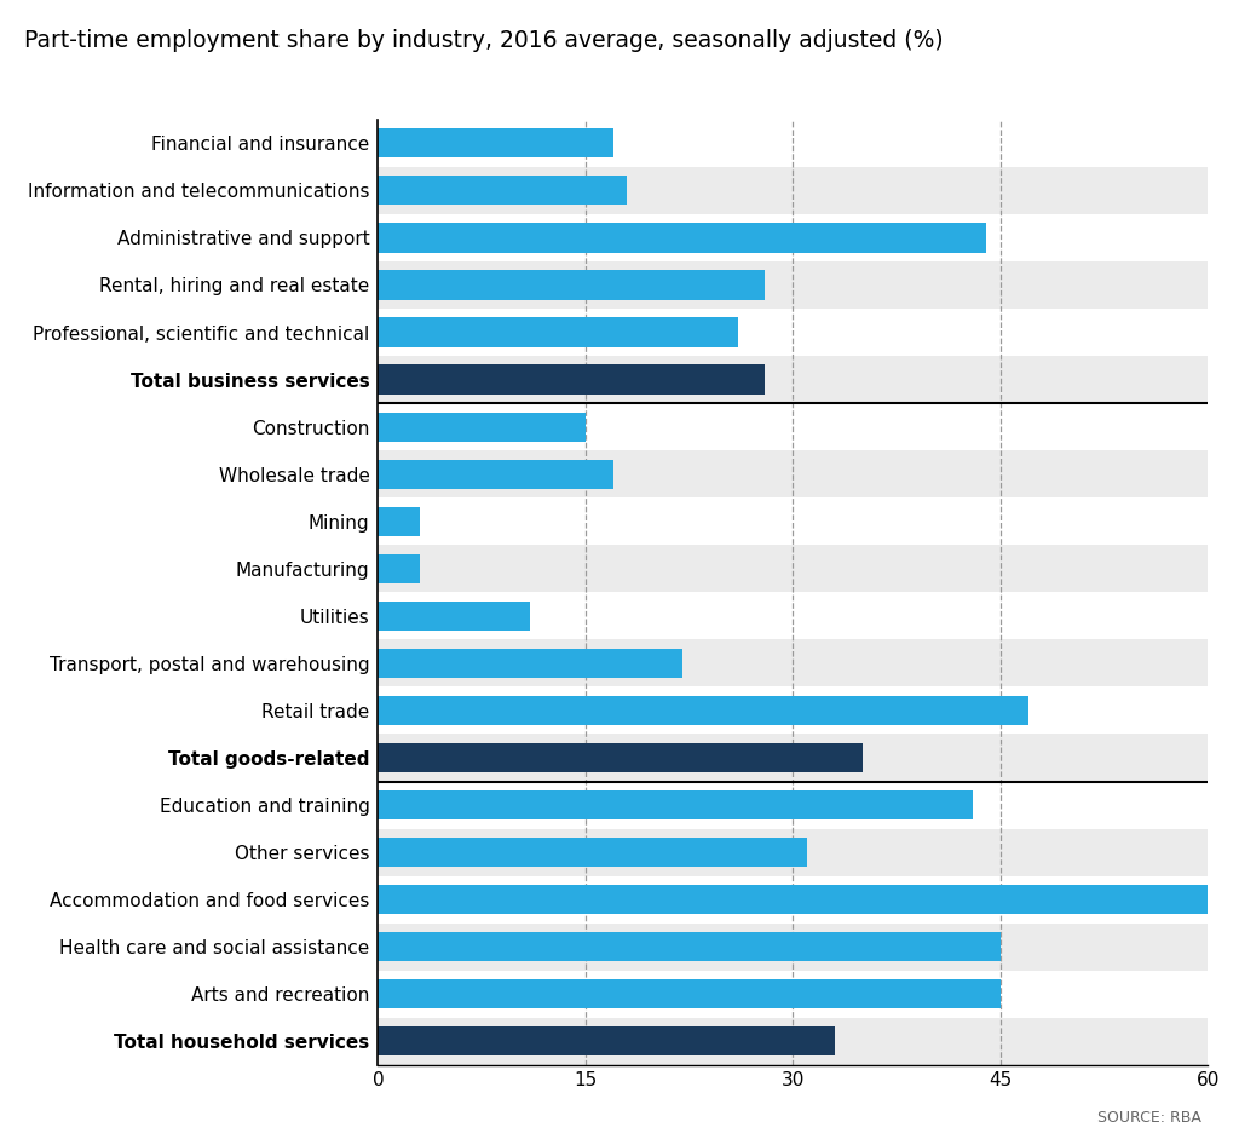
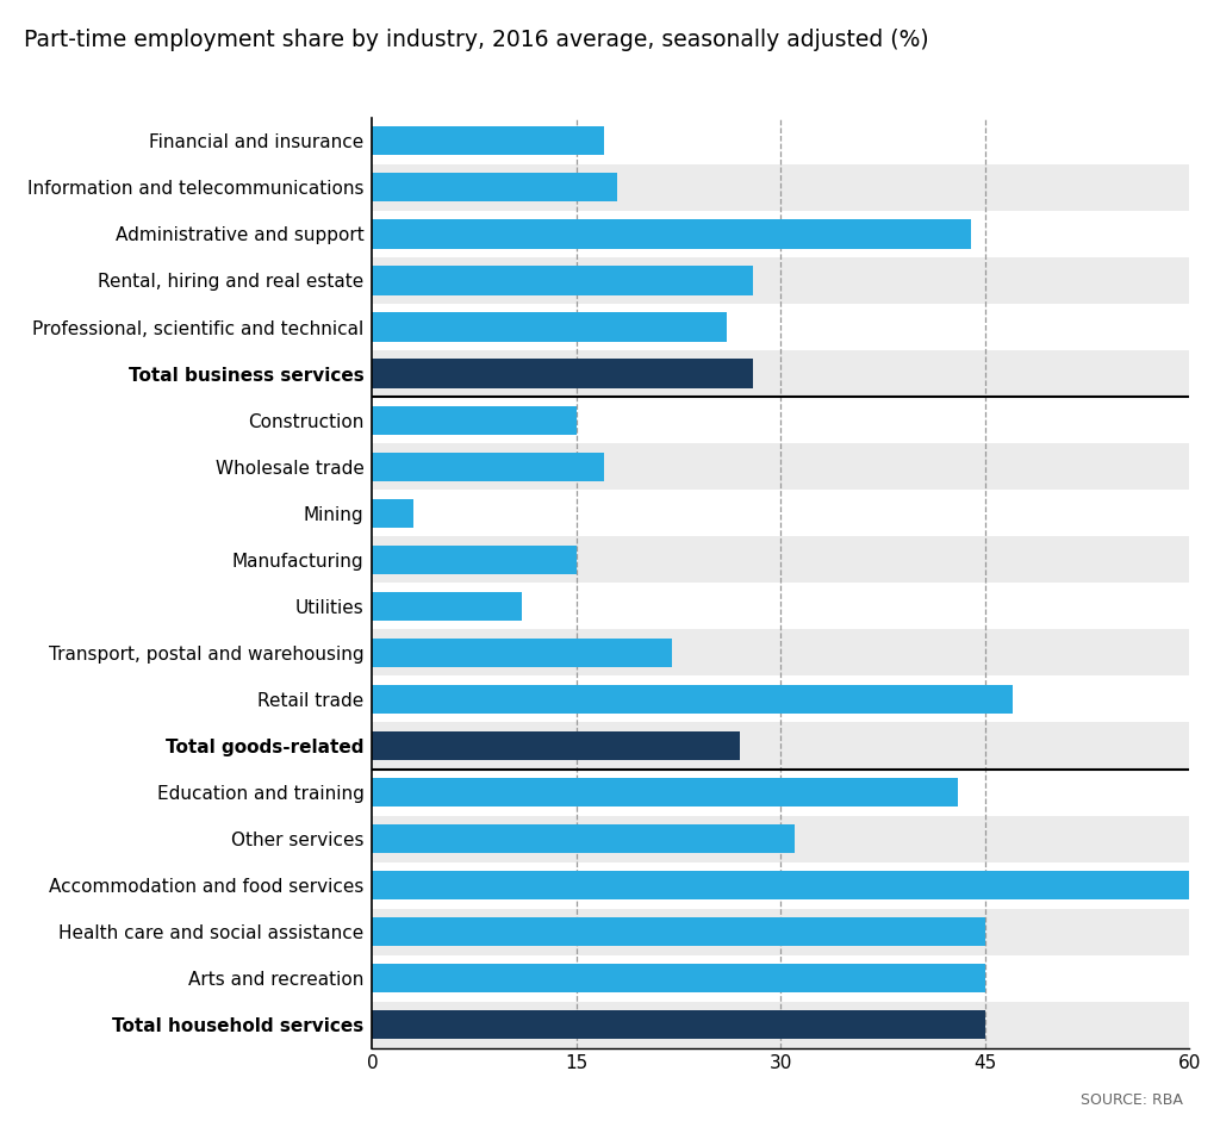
Manufacturing: 3 -> 15
Total goods-related: 35 -> 27
Total household services: 33 -> 45
